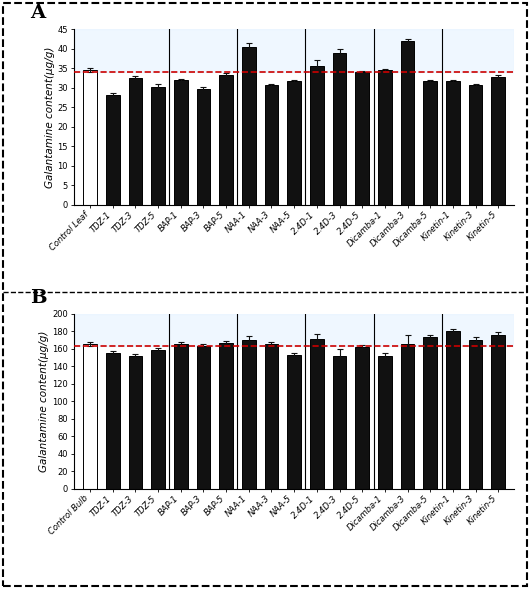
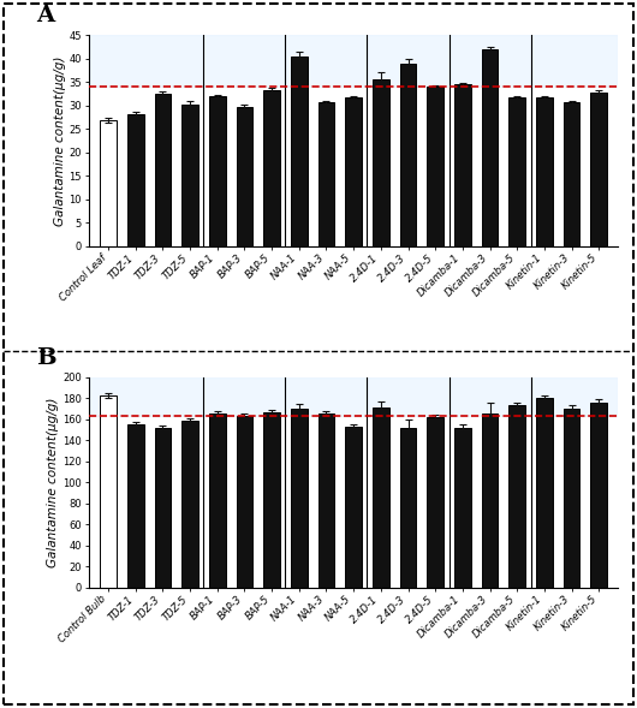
Control Leaf: 34.5 -> 27.0
Control Bulb: 165 -> 182
